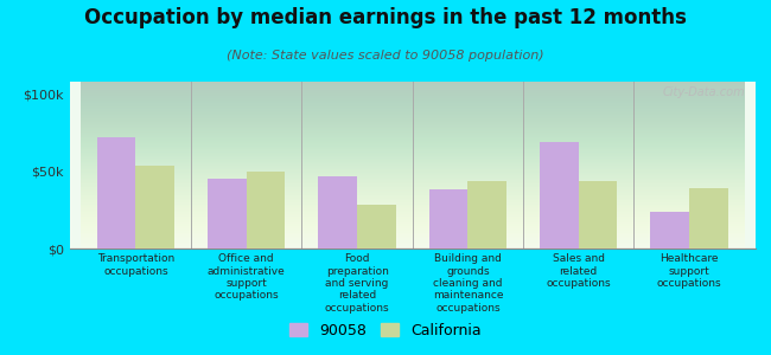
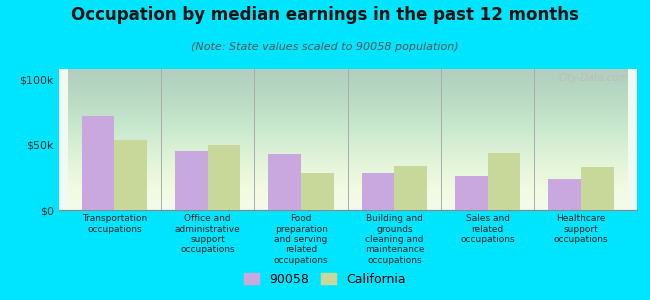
90058/Food preparation and serving related occupations: $47k -> $43k
90058/Building and grounds cleaning and maintenance occupations: $38k -> $28k
California/Building and grounds cleaning and maintenance occupations: $44k -> $34k
90058/Sales and related occupations: $69k -> $26k
California/Healthcare support occupations: $39k -> $33k
